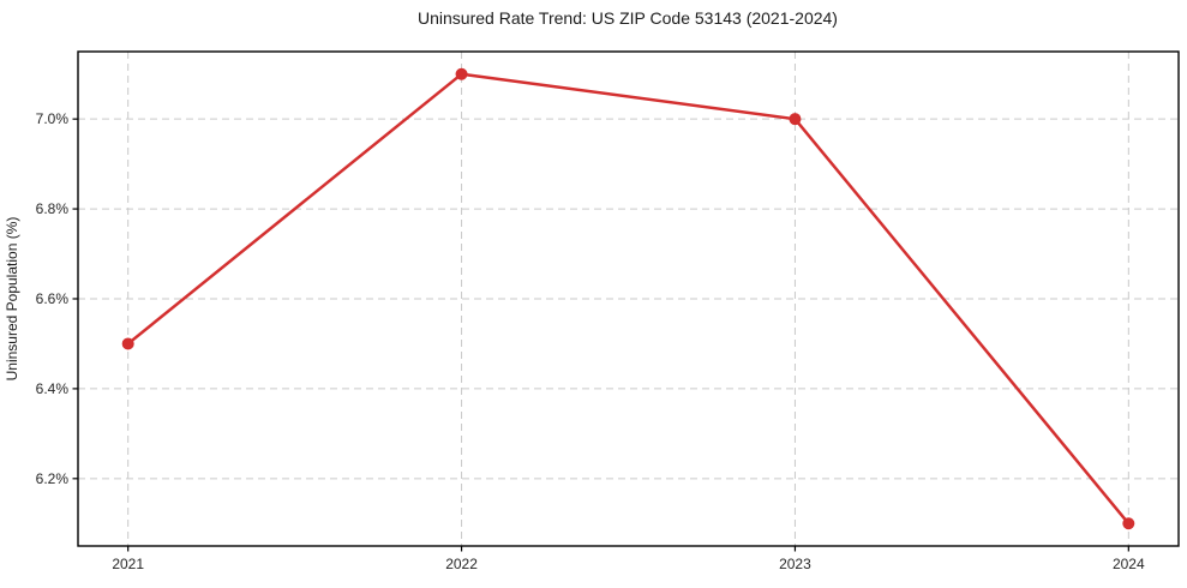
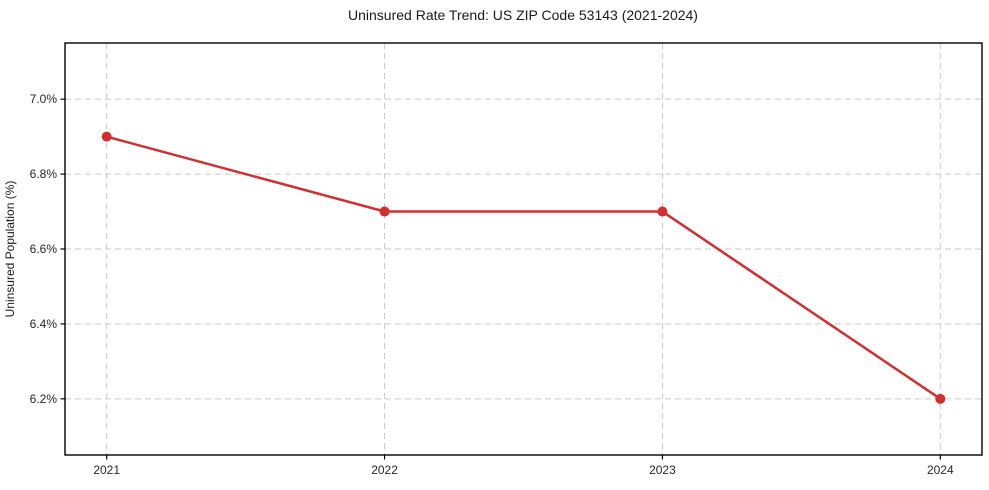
2021: 6.5% -> 6.9%
2022: 7.1% -> 6.7%
2023: 7.0% -> 6.7%
2024: 6.1% -> 6.2%
